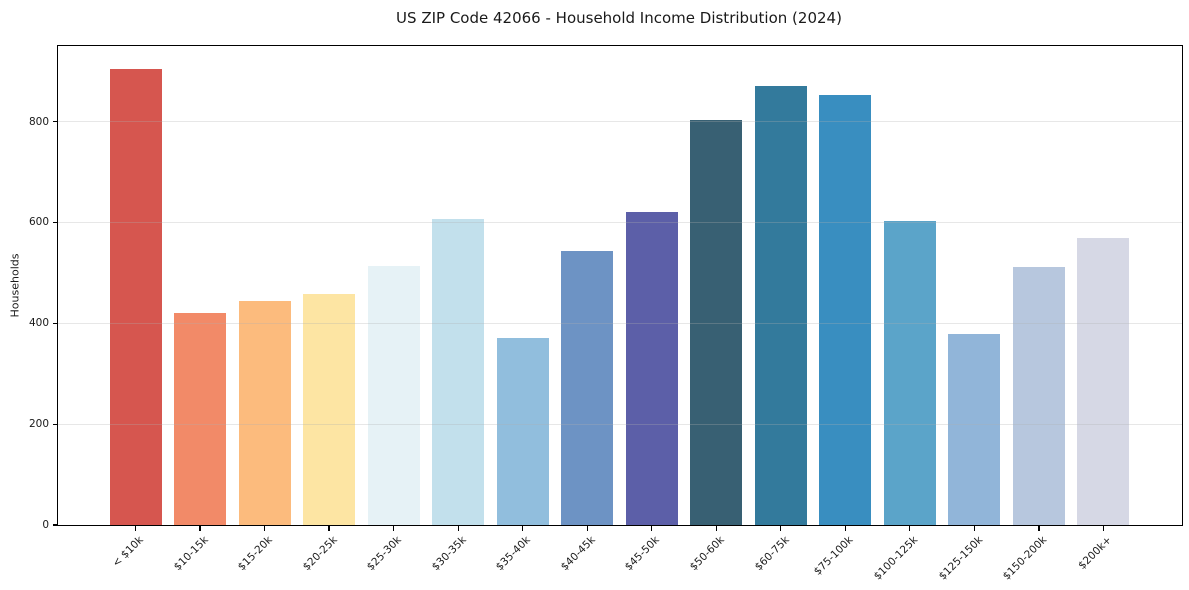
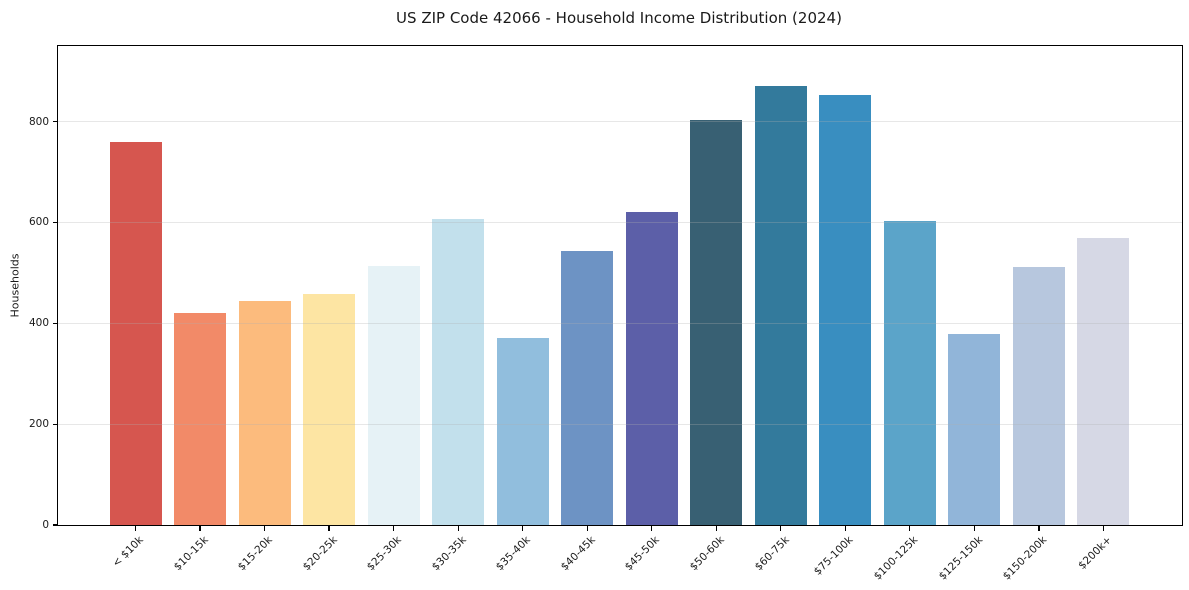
< $10k: 900 -> 760
